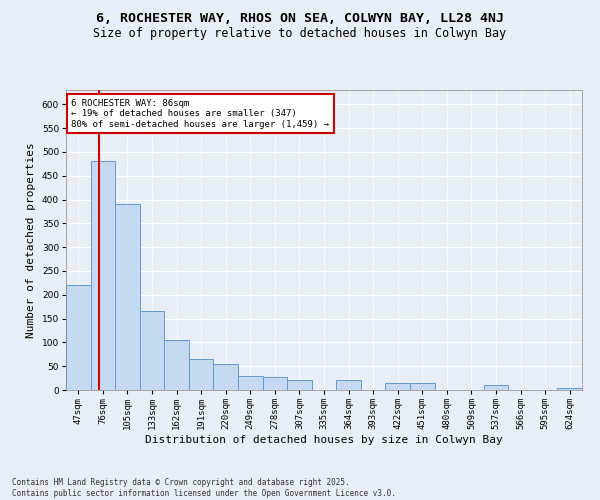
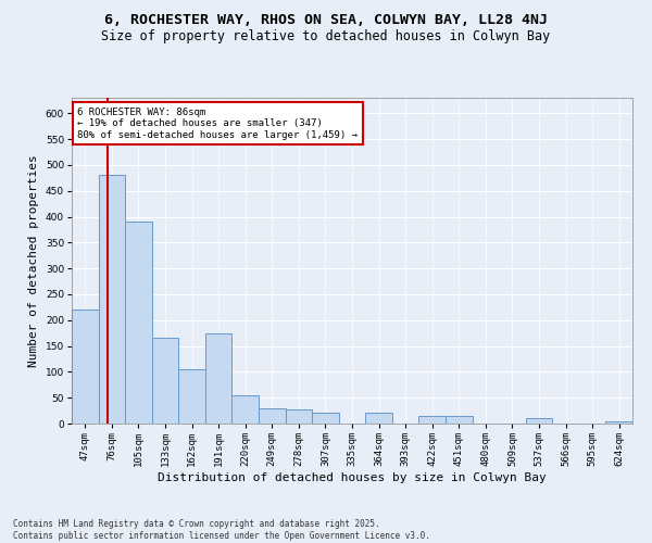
191sqm: 65 -> 175
